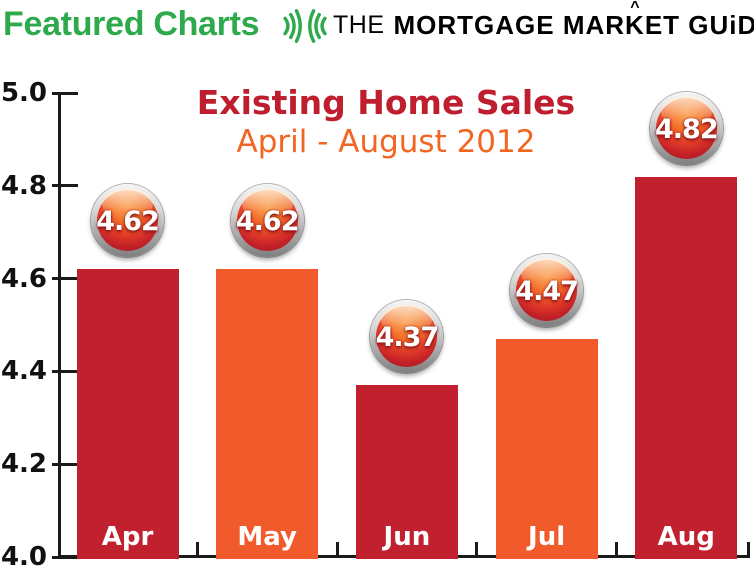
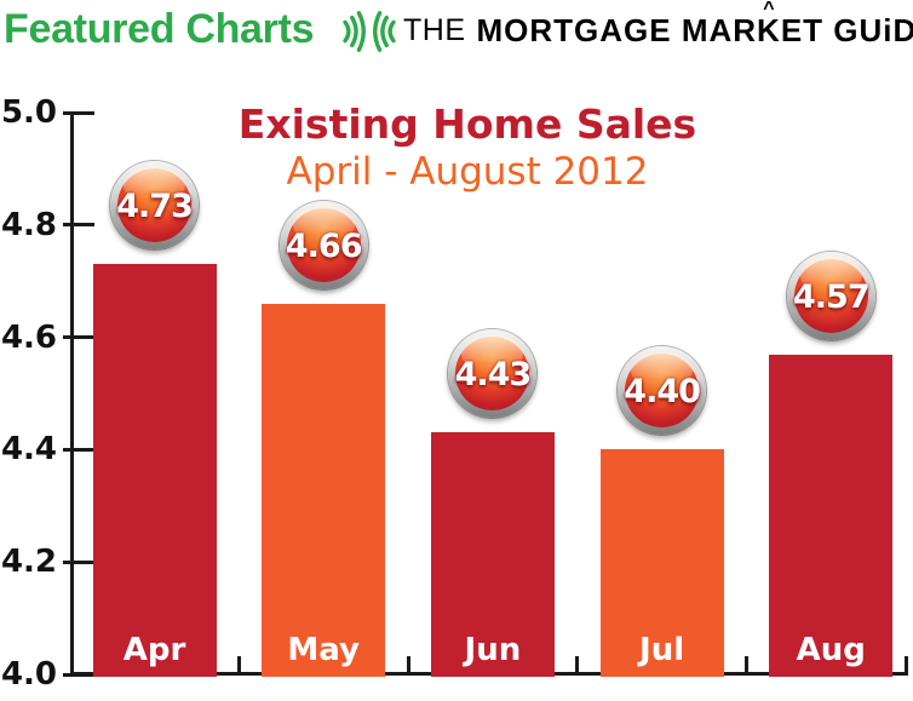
Apr: 4.62 -> 4.73
May: 4.62 -> 4.66
Jun: 4.37 -> 4.43
Jul: 4.47 -> 4.40
Aug: 4.82 -> 4.57
